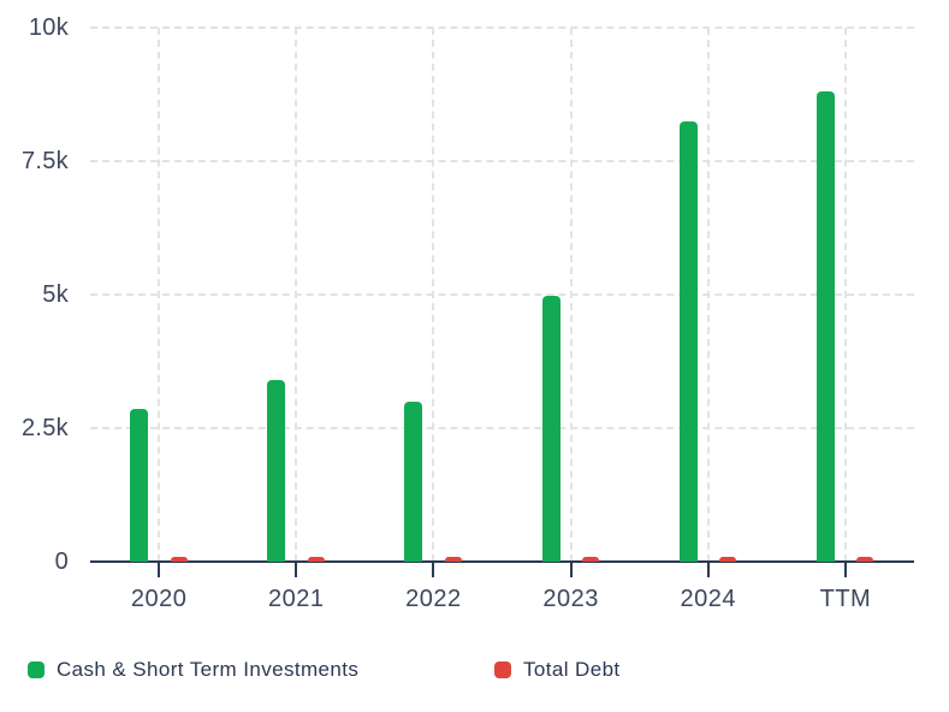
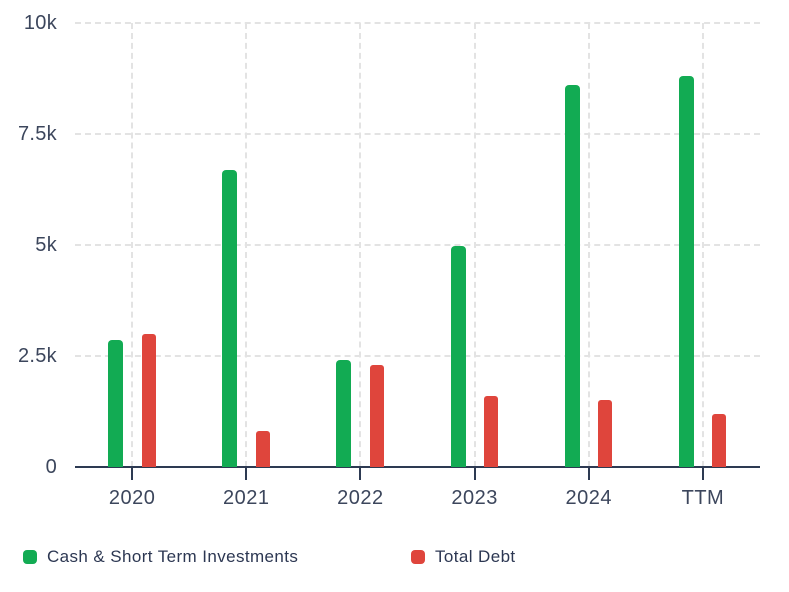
Total Debt/2020: 0.1k -> 3.0k
Cash & Short Term Investments/2021: 3.4k -> 6.7k
Total Debt/2021: 0.1k -> 0.8k
Cash & Short Term Investments/2022: 3.0k -> 2.4k
Total Debt/2022: 0.1k -> 2.3k
Total Debt/2023: 0.1k -> 1.6k
Cash & Short Term Investments/2024: 8.2k -> 8.6k
Total Debt/2024: 0.1k -> 1.5k
Total Debt/TTM: 0.1k -> 1.2k
